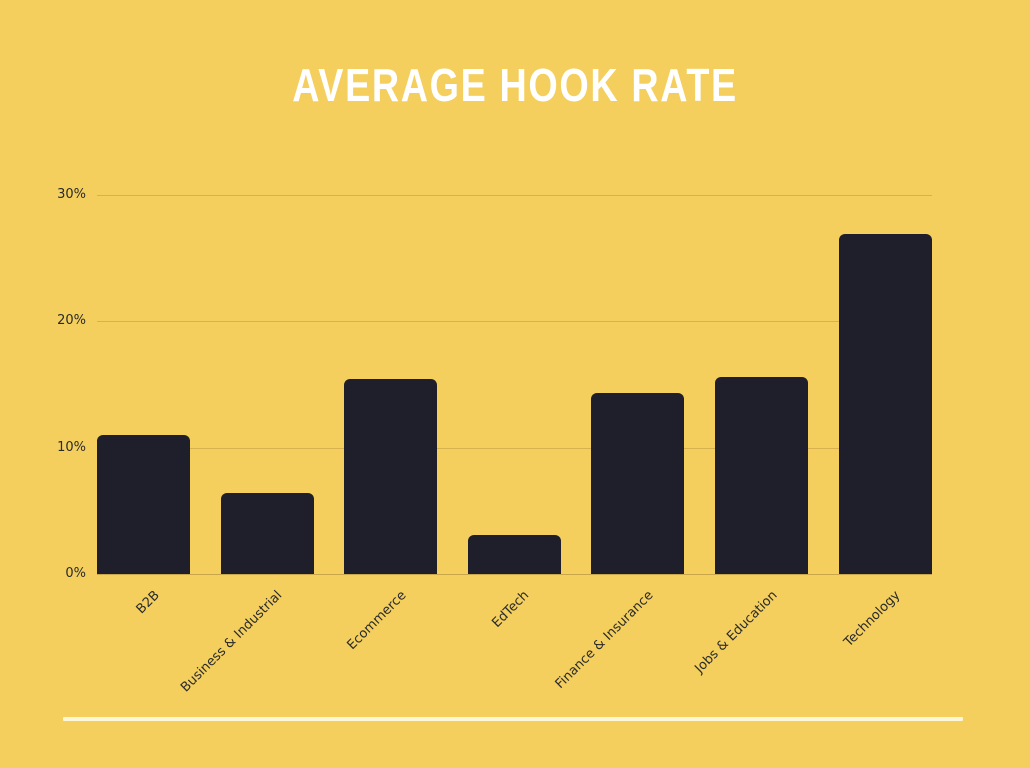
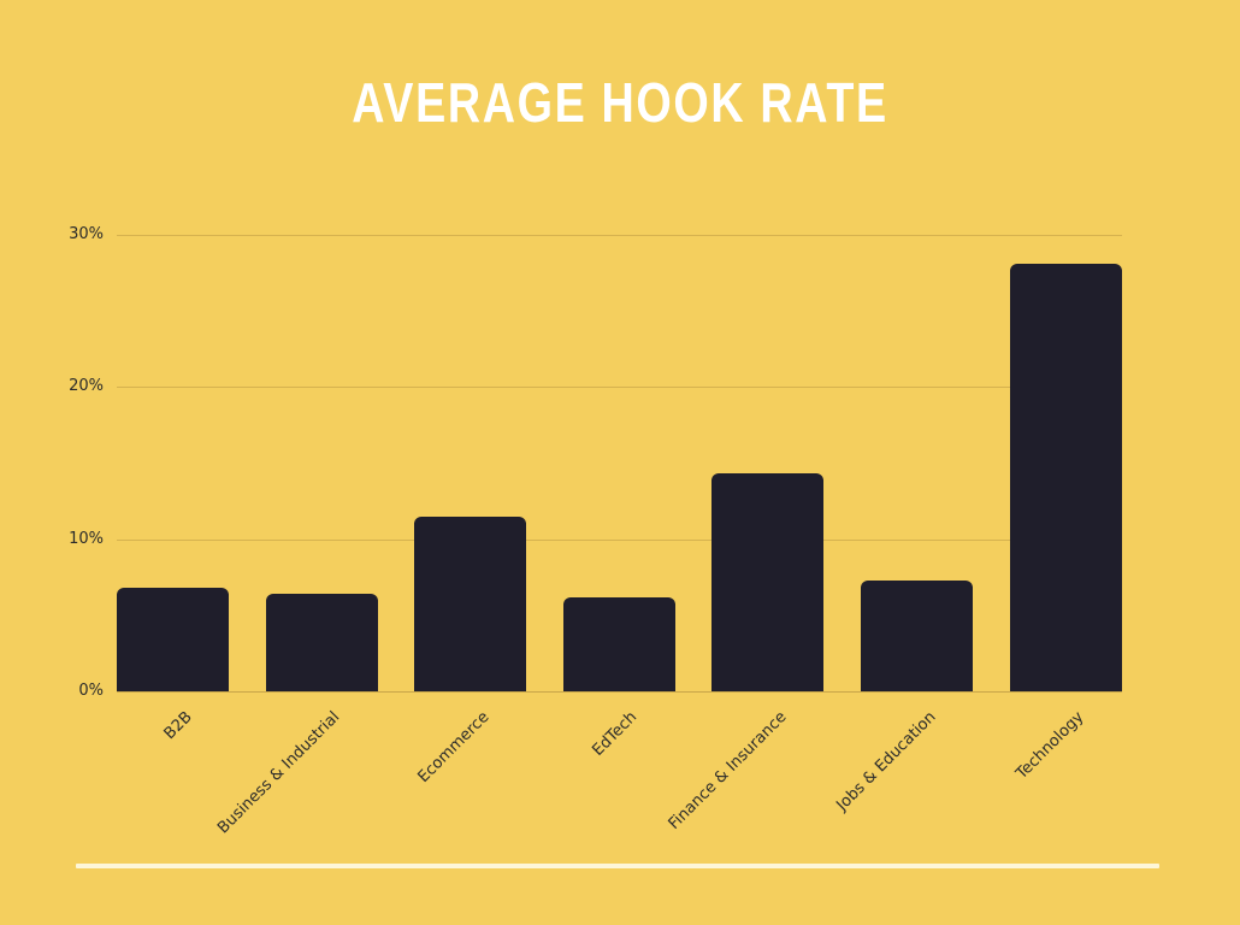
B2B: 11.0% -> 6.8%
Ecommerce: 15.4% -> 11.5%
EdTech: 3.1% -> 6.2%
Jobs & Education: 15.6% -> 7.3%
Technology: 26.9% -> 28.1%
